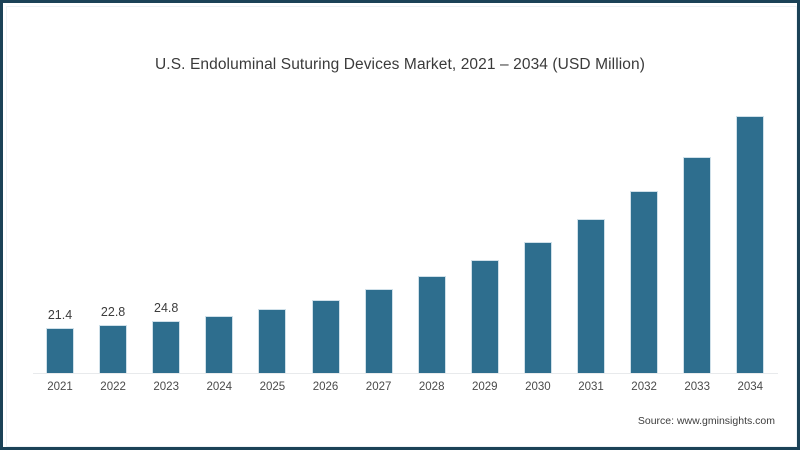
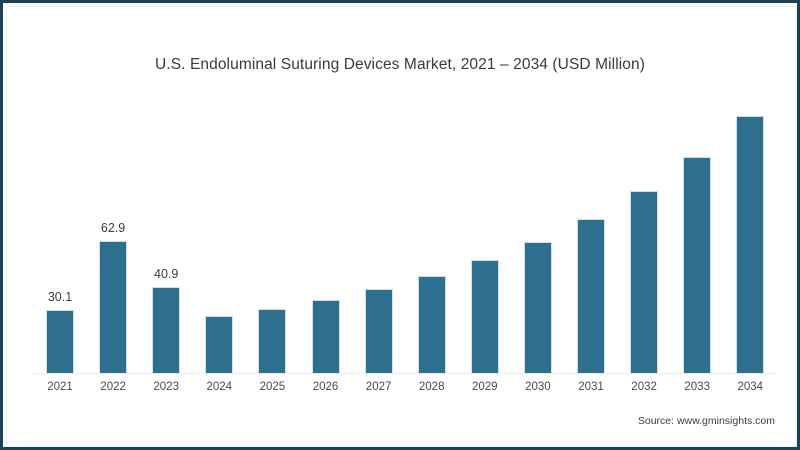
2021: 21.4 -> 30.1
2022: 22.8 -> 62.9
2023: 24.8 -> 40.9
